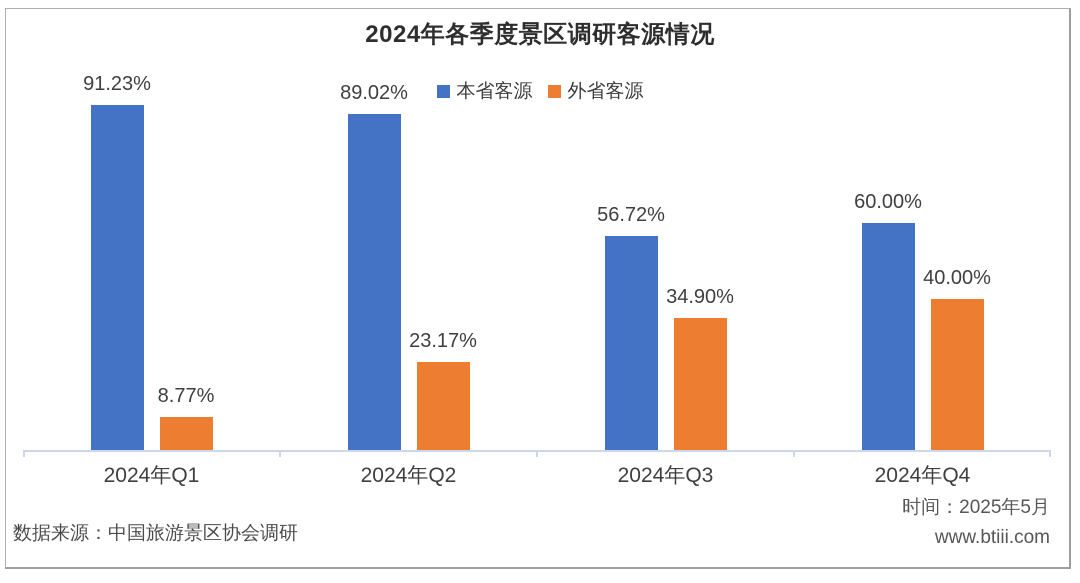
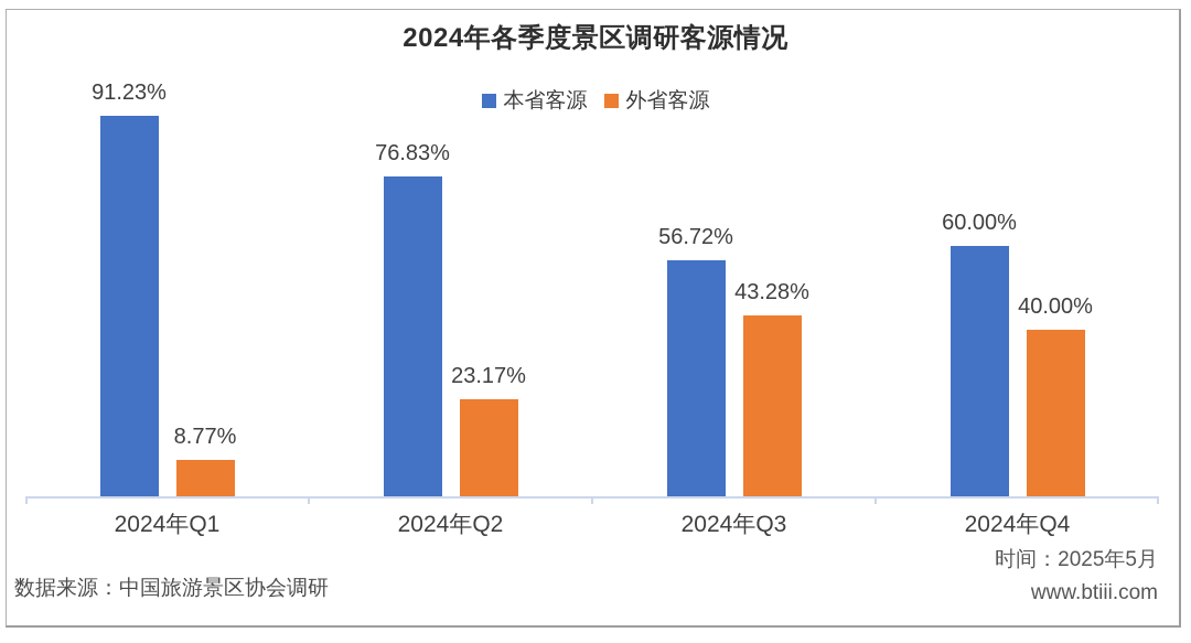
本省客源/2024年Q2: 89.02% -> 76.83%
外省客源/2024年Q3: 34.90% -> 43.28%
